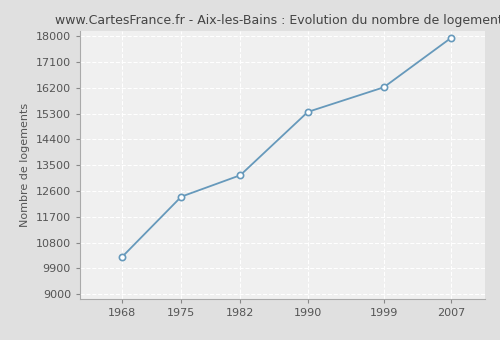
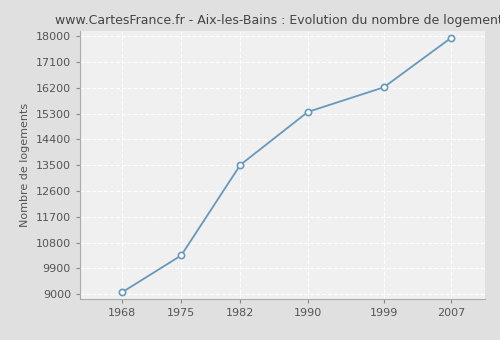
1968: 10300 -> 9060
1975: 12400 -> 10350
1982: 13150 -> 13510
